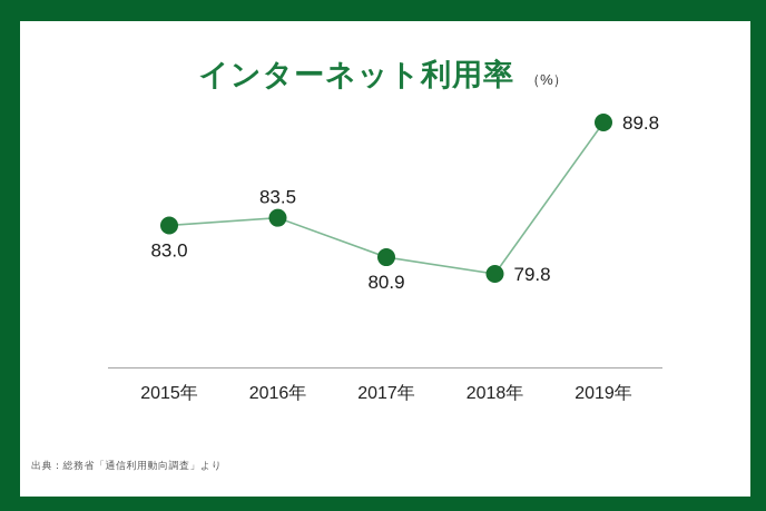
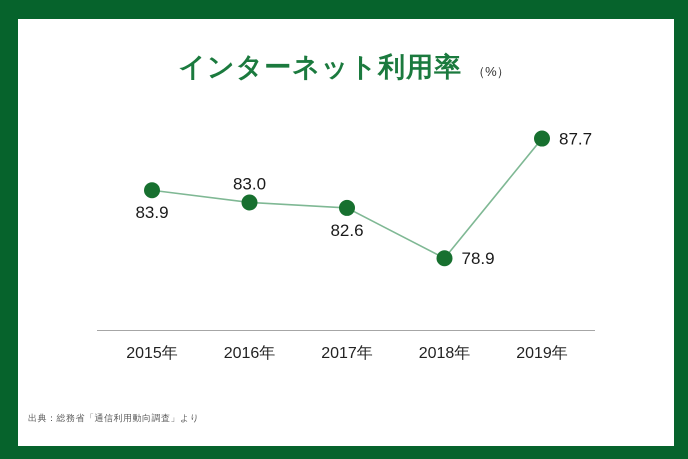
2015年: 83.0 -> 83.9
2016年: 83.5 -> 83.0
2017年: 80.9 -> 82.6
2018年: 79.8 -> 78.9
2019年: 89.8 -> 87.7
